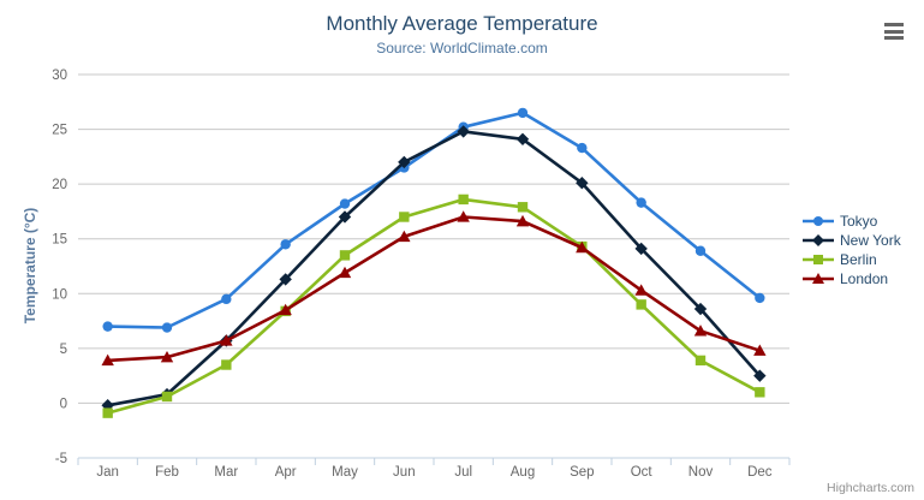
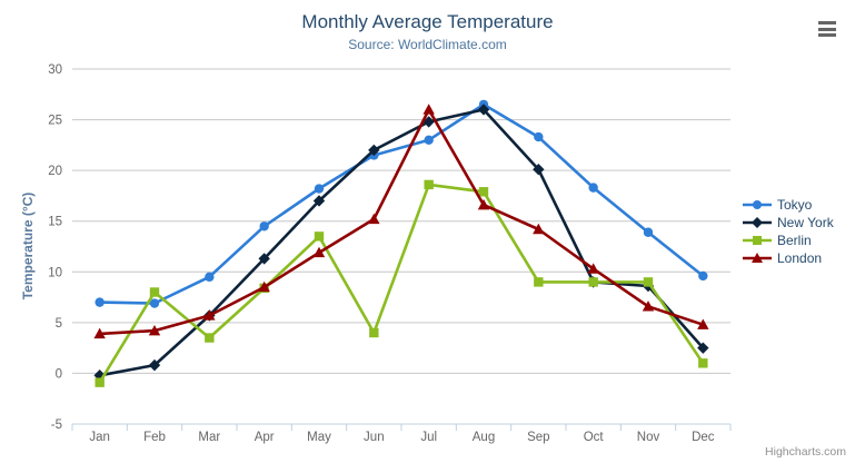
Berlin/Feb: 1 -> 8
Berlin/Jun: 17 -> 4
Tokyo/Jul: 25 -> 23
London/Jul: 17 -> 26
New York/Aug: 24 -> 26
Berlin/Sep: 14 -> 9
New York/Oct: 14 -> 9
Berlin/Nov: 4 -> 9
